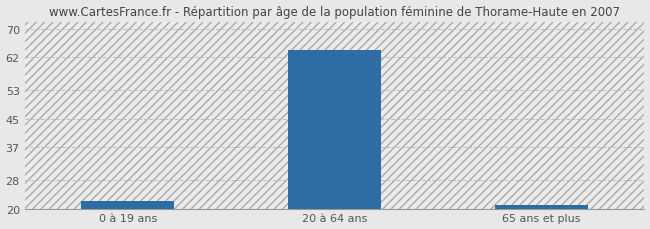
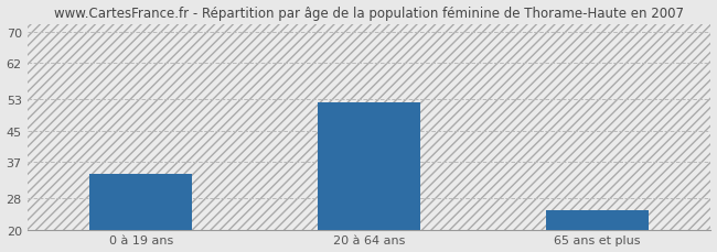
0 à 19 ans: 22 -> 34
20 à 64 ans: 64 -> 52
65 ans et plus: 21 -> 25
